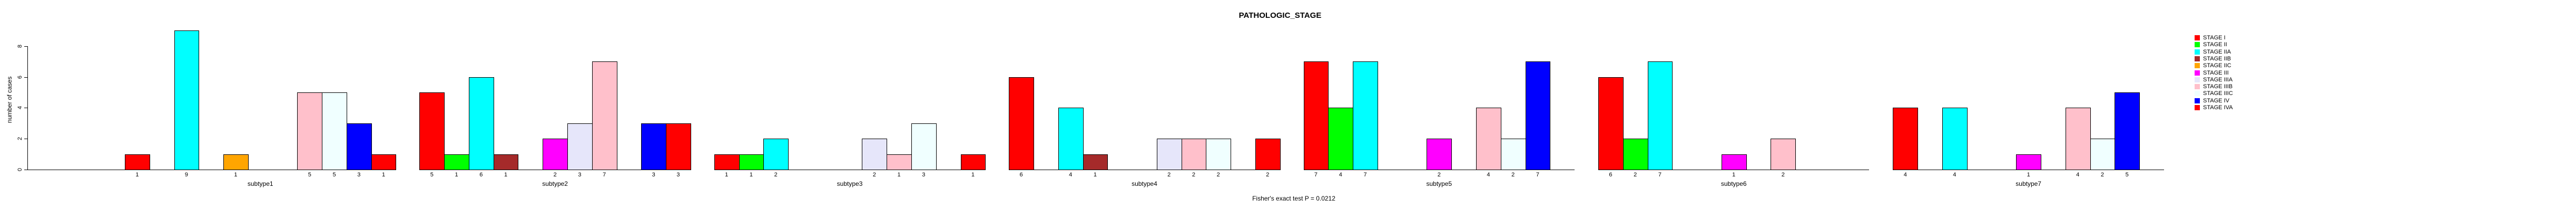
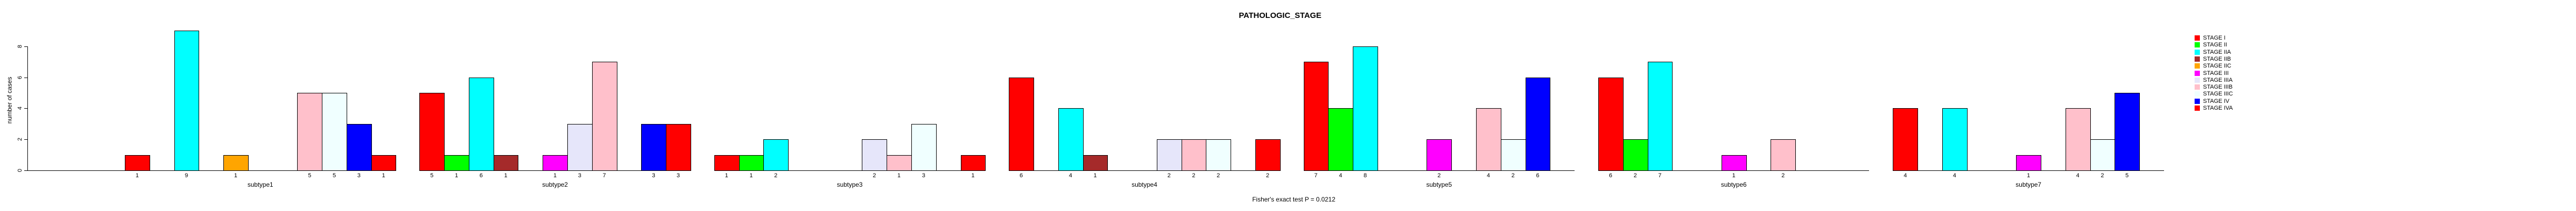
STAGE III/subtype2: 2 -> 1
STAGE IIA/subtype5: 7 -> 8
STAGE IV/subtype5: 7 -> 6
